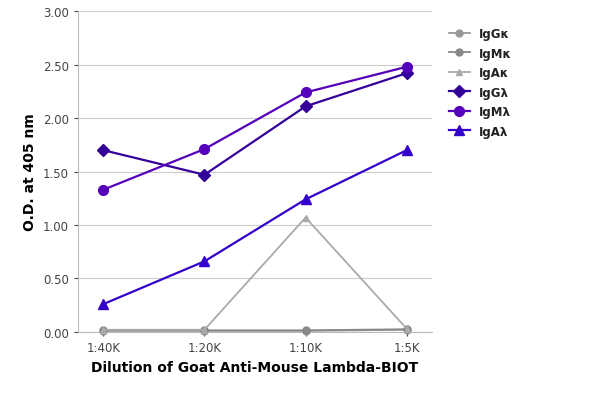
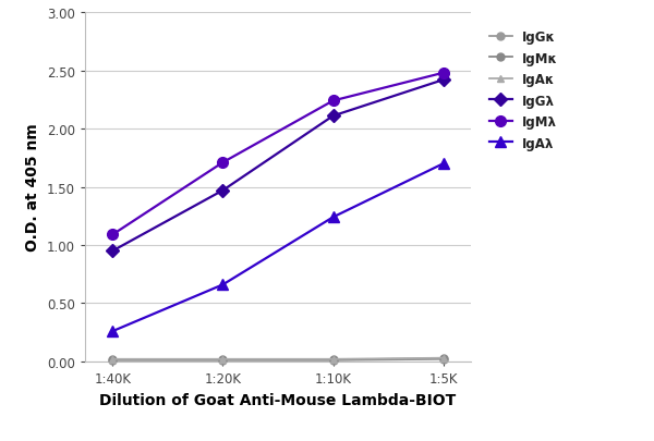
IgGλ/1:40K: 1.70 -> 0.95
IgMλ/1:40K: 1.33 -> 1.09
IgAκ/1:10K: 1.07 -> 0.02
